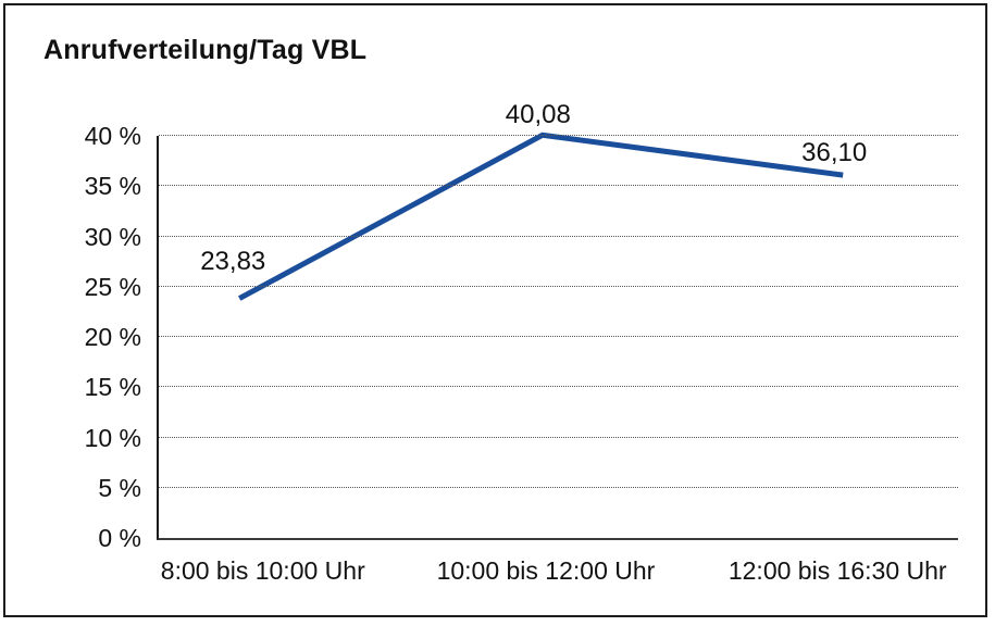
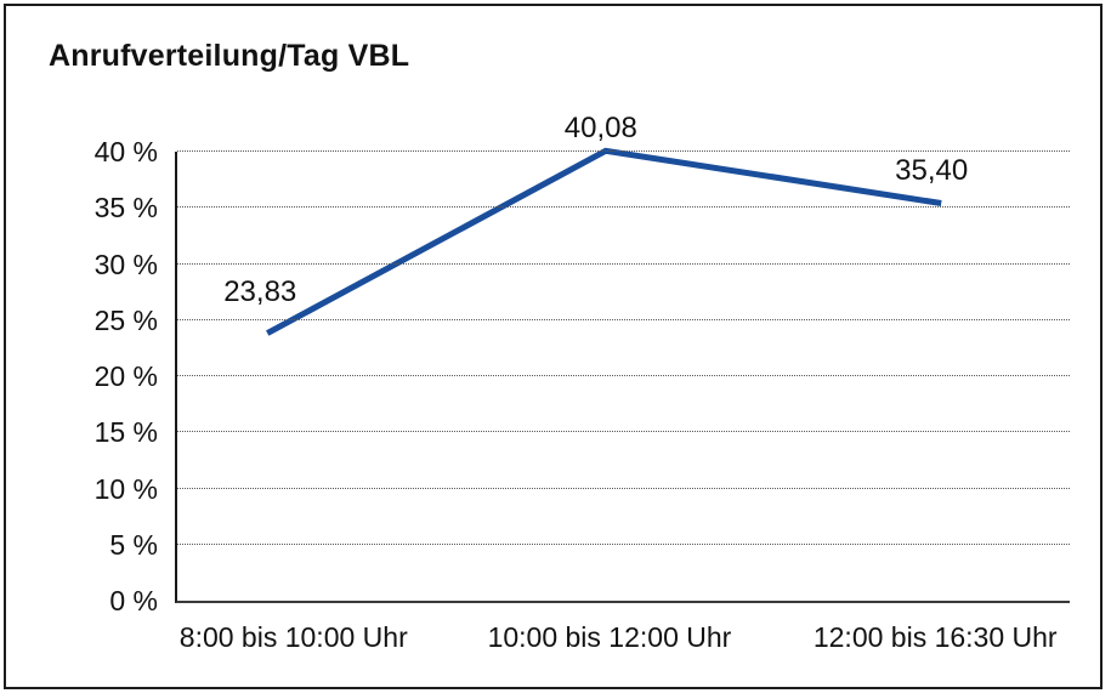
12:00 bis 16:30 Uhr: 36,10 -> 35,40
